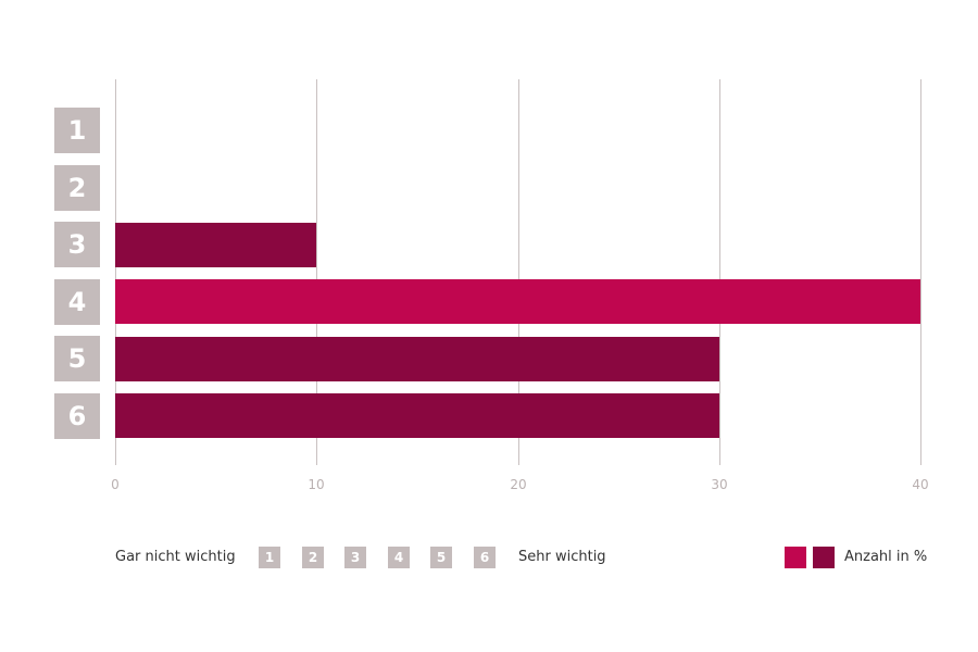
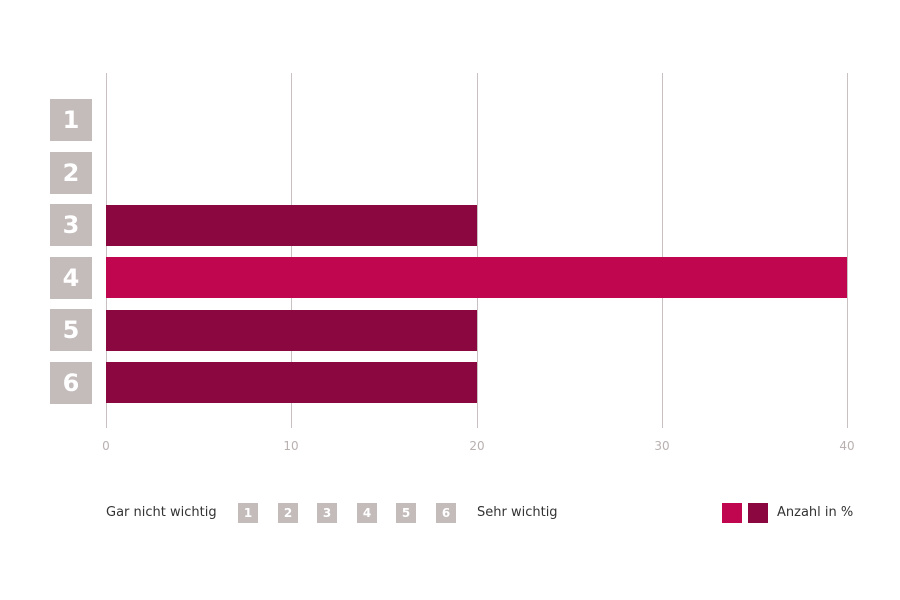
3: 10 -> 20
5: 30 -> 20
6: 30 -> 20
